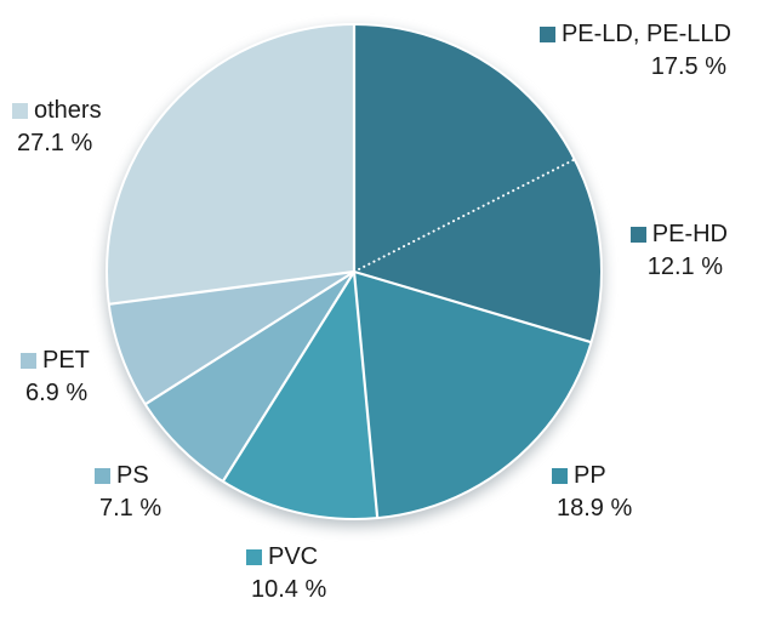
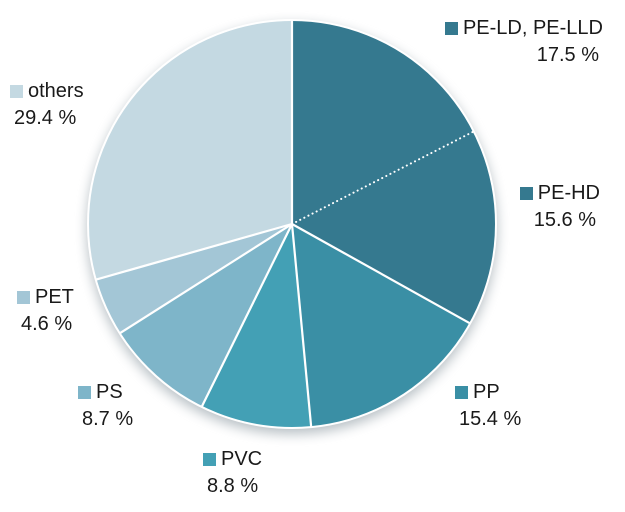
PE-HD: 12.1 -> 15.6
PP: 18.9 -> 15.4
PVC: 10.4 -> 8.8
PS: 7.1 -> 8.7
PET: 6.9 -> 4.6
others: 27.1 -> 29.4
